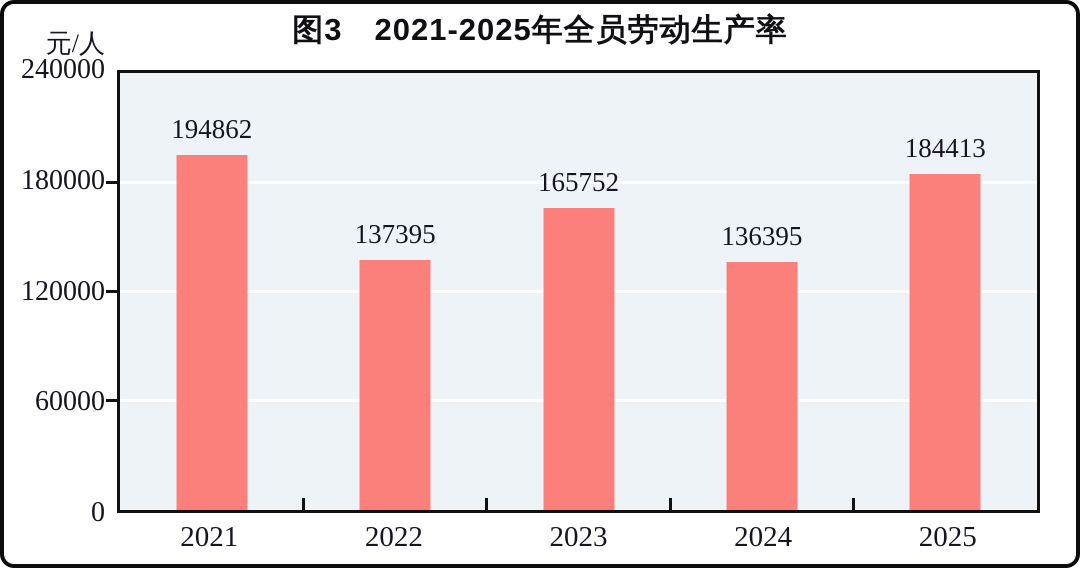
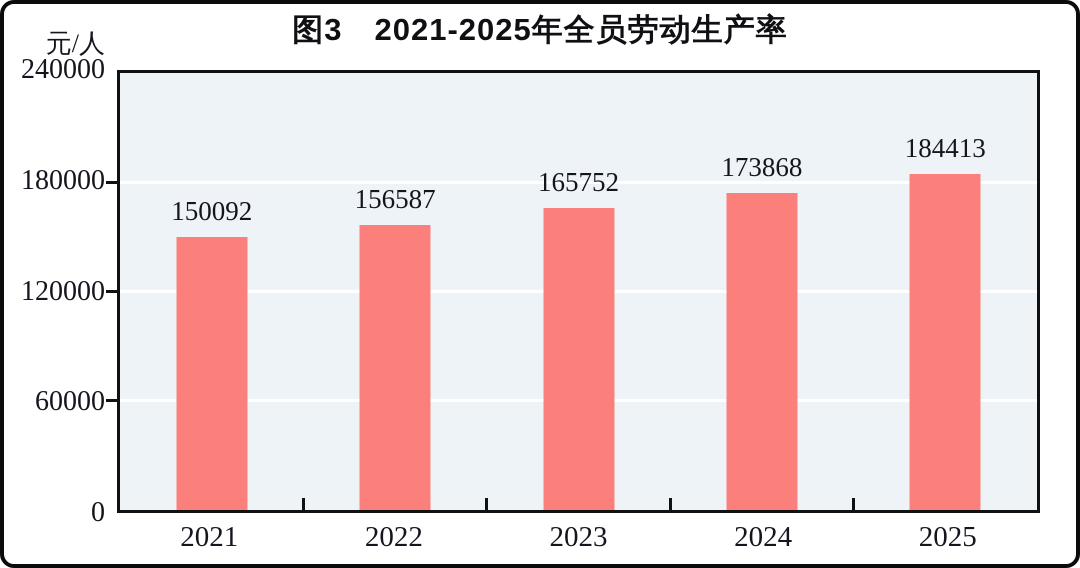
2021: 194862 -> 150092
2022: 137395 -> 156587
2024: 136395 -> 173868
